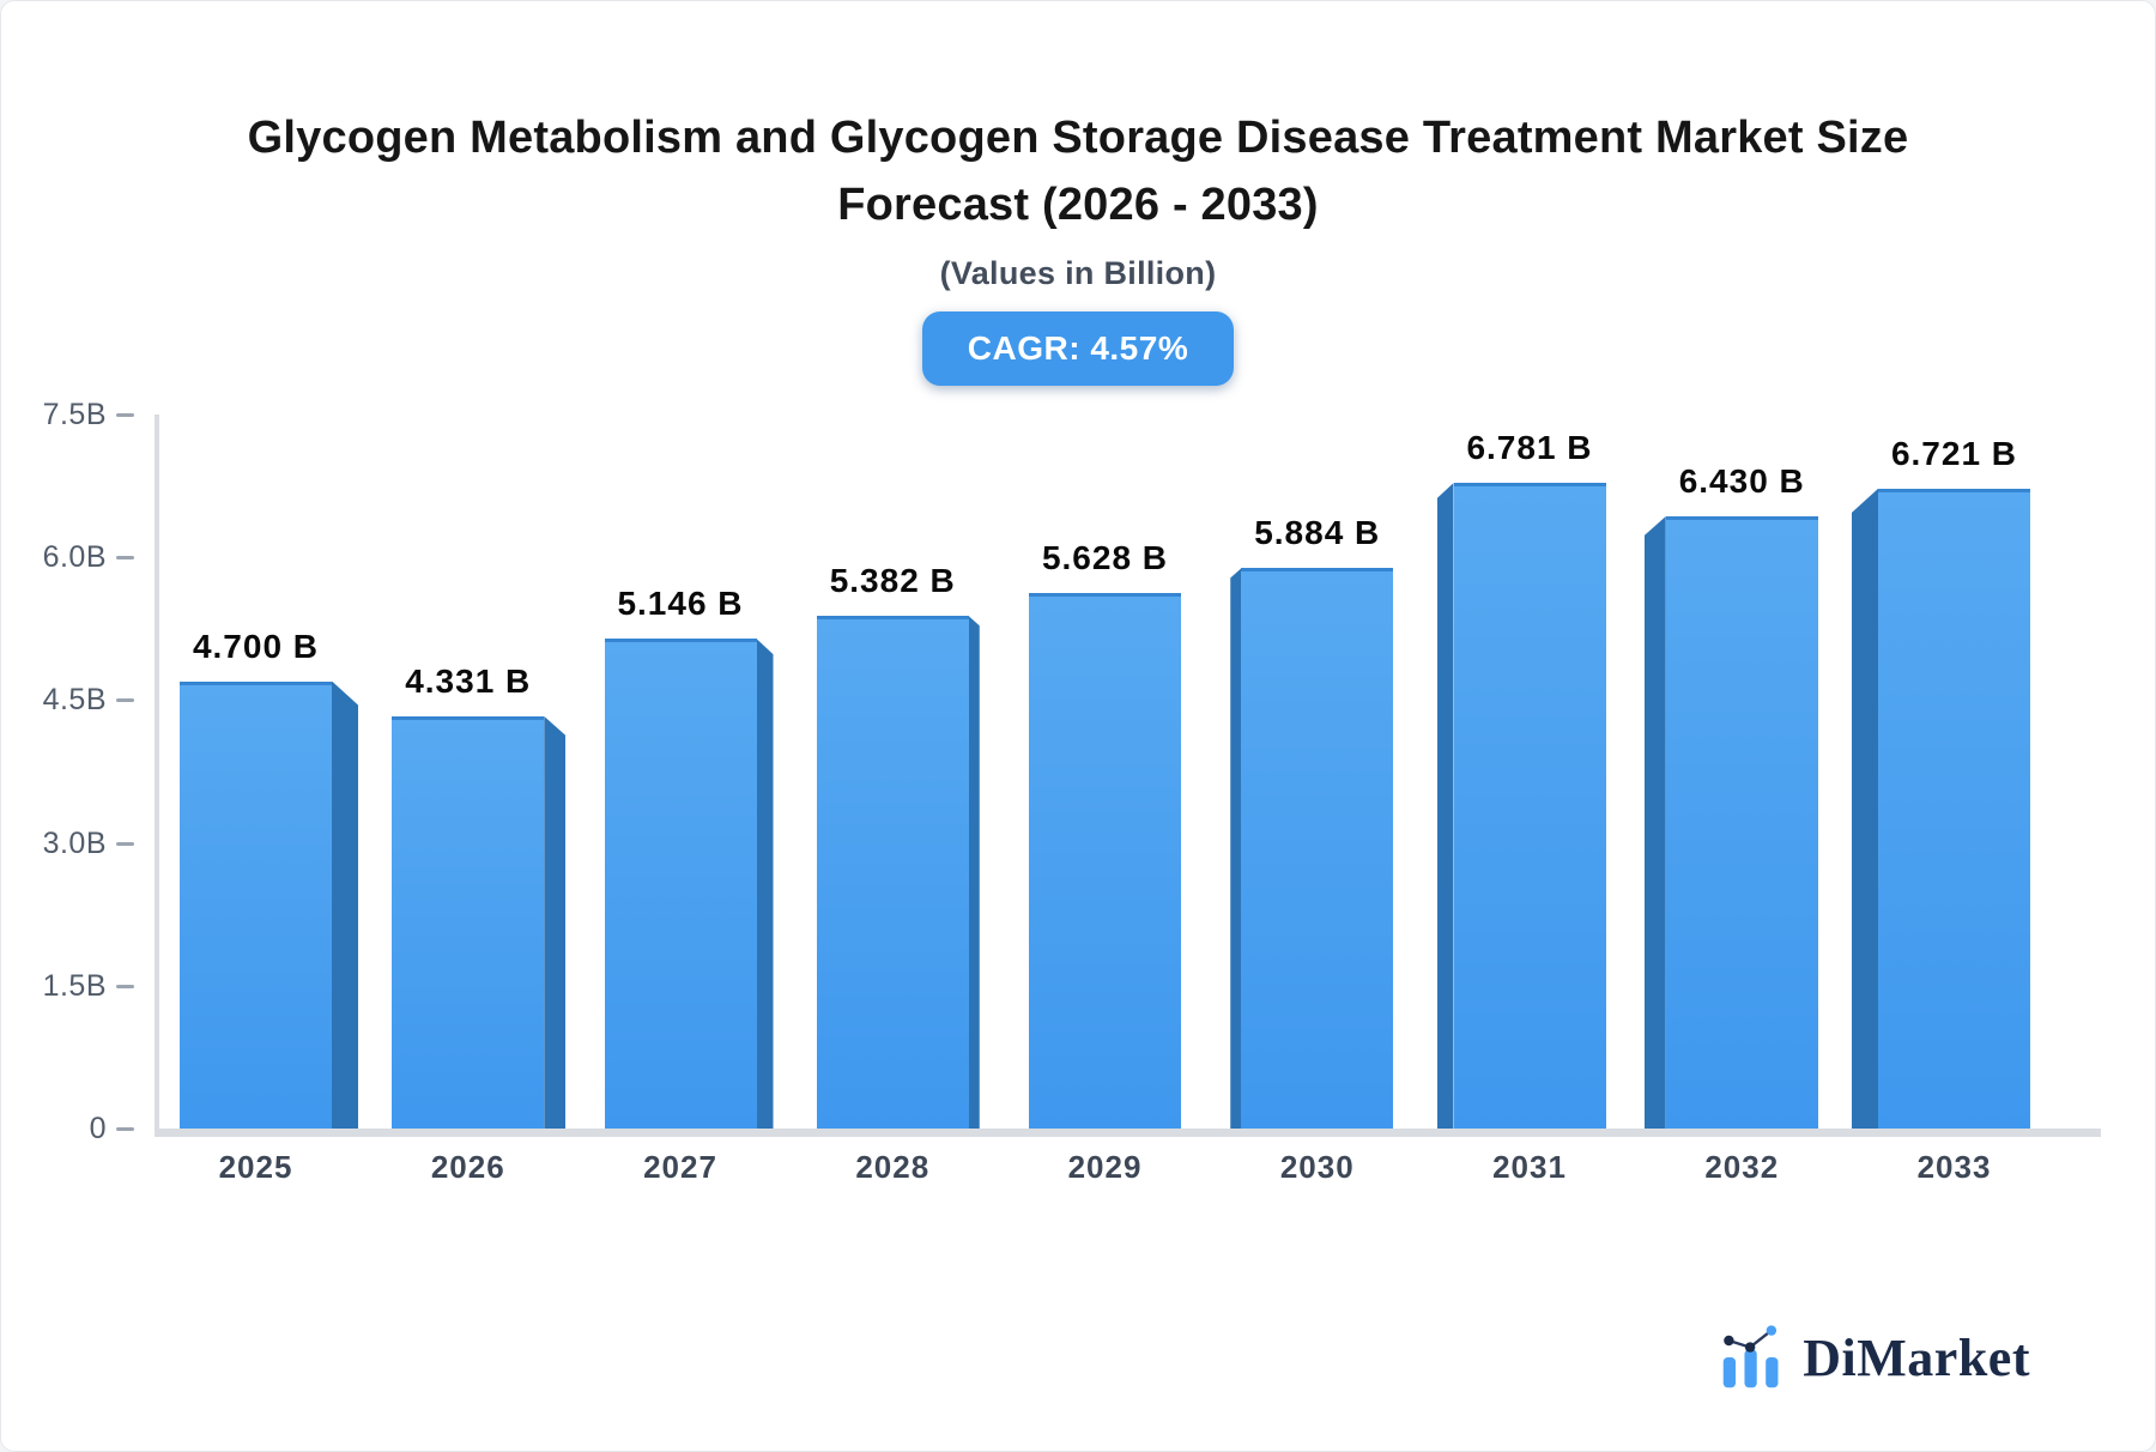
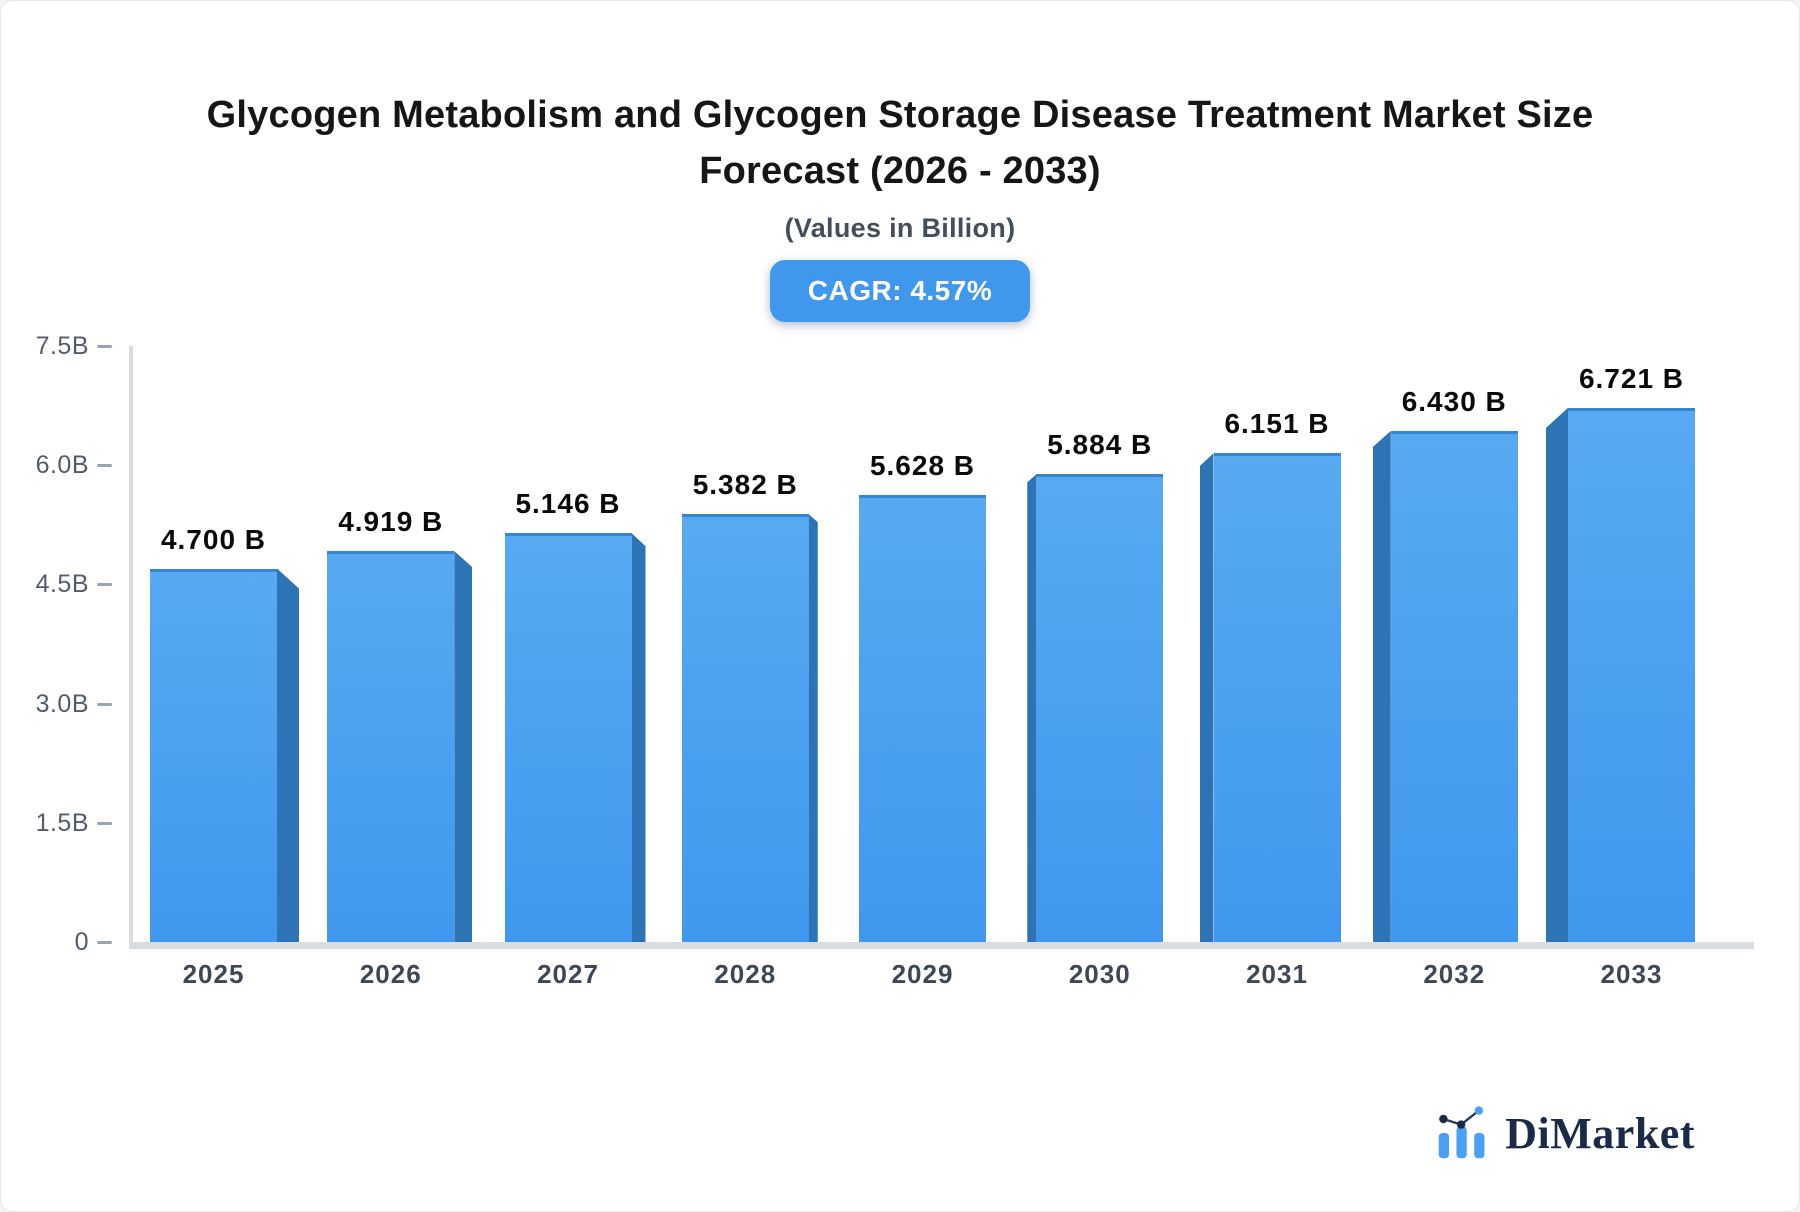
2026: 4.331 -> 4.919
2031: 6.781 -> 6.151
